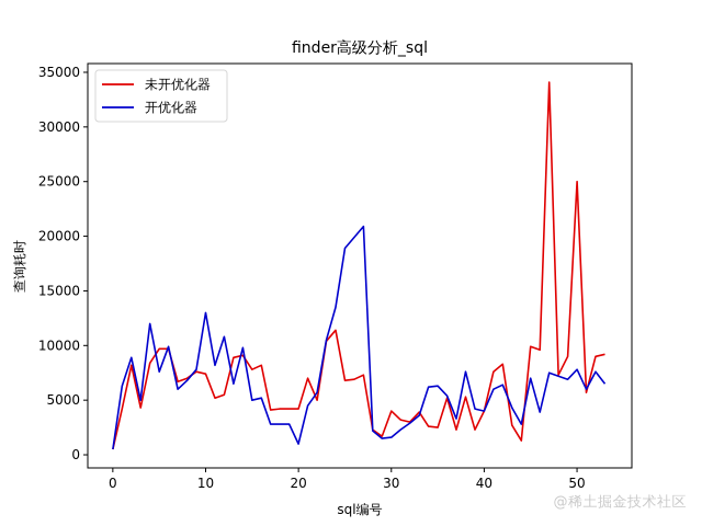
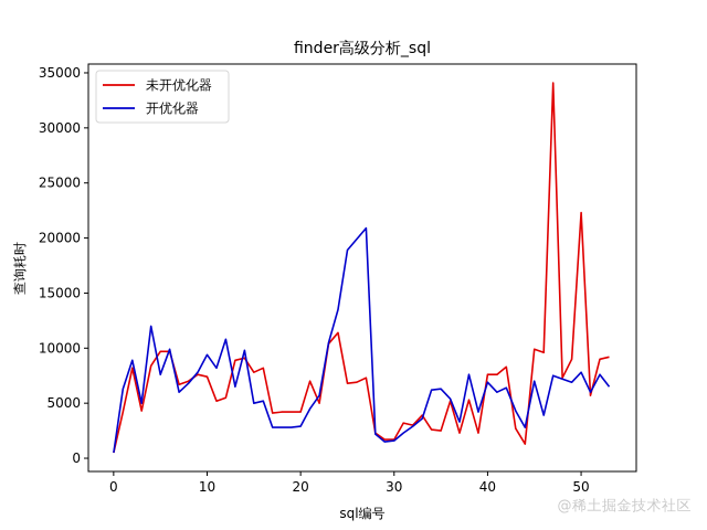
开优化器/10: 13000 -> 9000
开优化器/20: 1000 -> 3000
未开优化器/30: 4000 -> 2000
未开优化器/40: 4000 -> 8000
开优化器/40: 4000 -> 7000
未开优化器/50: 25000 -> 22000
